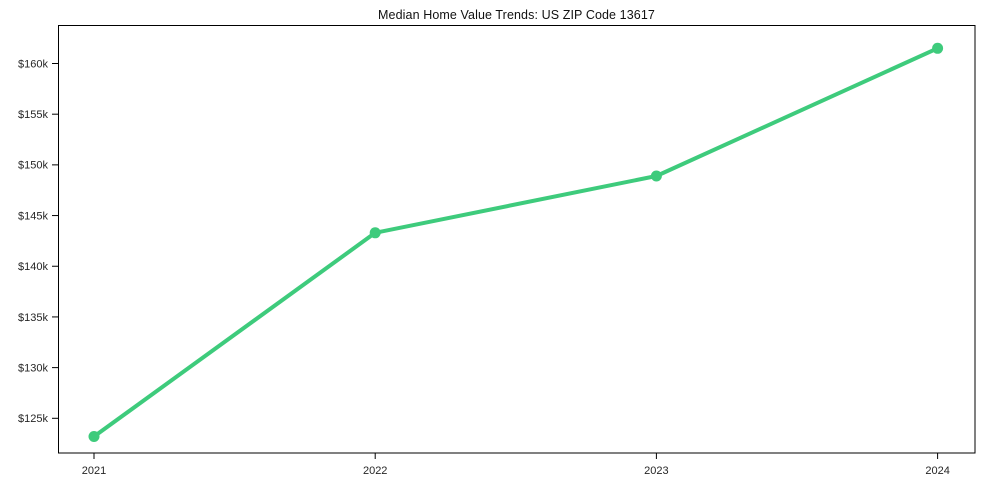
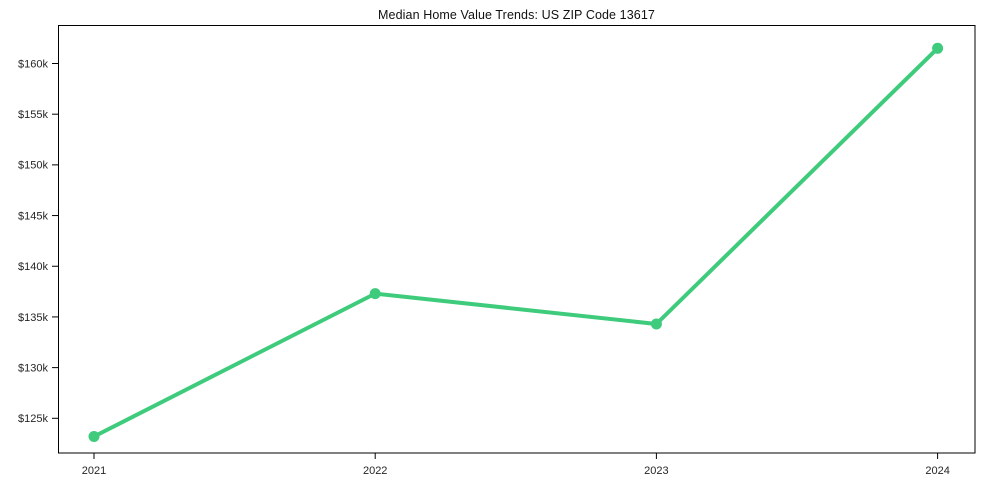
2022: $143.3k -> $137.3k
2023: $148.9k -> $134.3k
